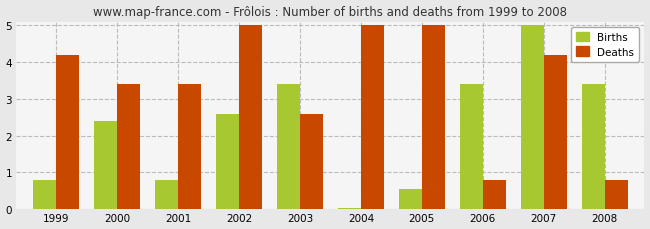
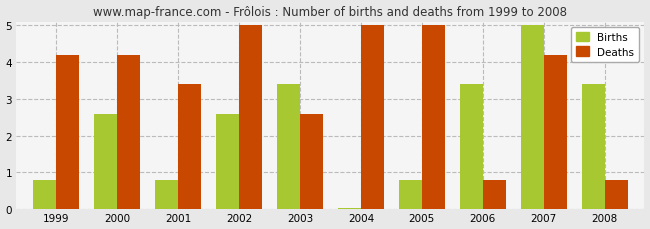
Births/2000: 2.40 -> 2.60
Deaths/2000: 3.4 -> 4.2
Births/2005: 0.55 -> 0.80
